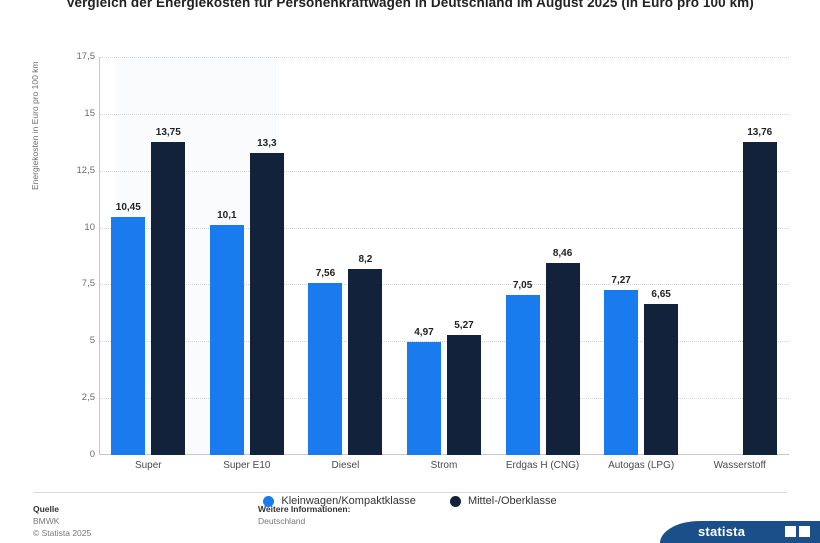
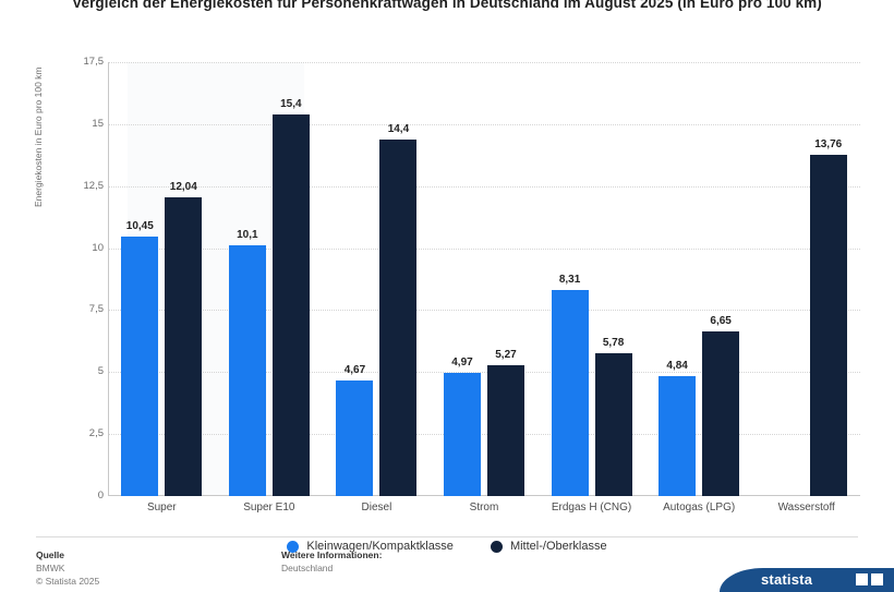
Mittel-/Oberklasse/Super: 13,75 -> 12,04
Mittel-/Oberklasse/Super E10: 13,3 -> 15,4
Kleinwagen/Kompaktklasse/Diesel: 7,56 -> 4,67
Mittel-/Oberklasse/Diesel: 8,2 -> 14,4
Kleinwagen/Kompaktklasse/Erdgas H (CNG): 7,05 -> 8,31
Mittel-/Oberklasse/Erdgas H (CNG): 8,46 -> 5,78
Kleinwagen/Kompaktklasse/Autogas (LPG): 7,27 -> 4,84
